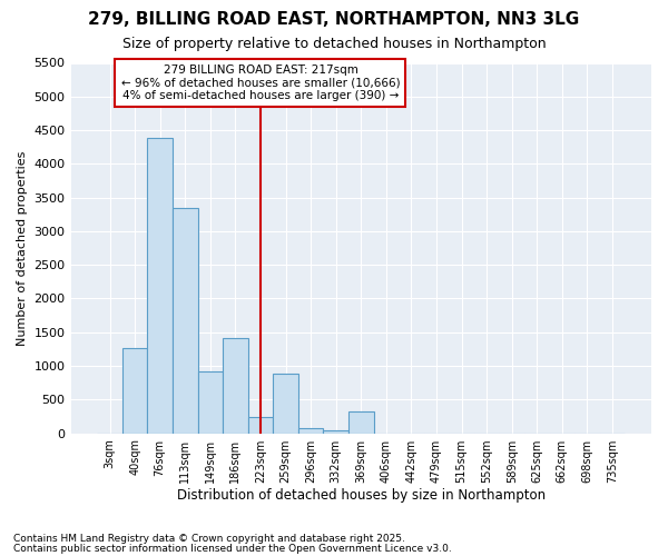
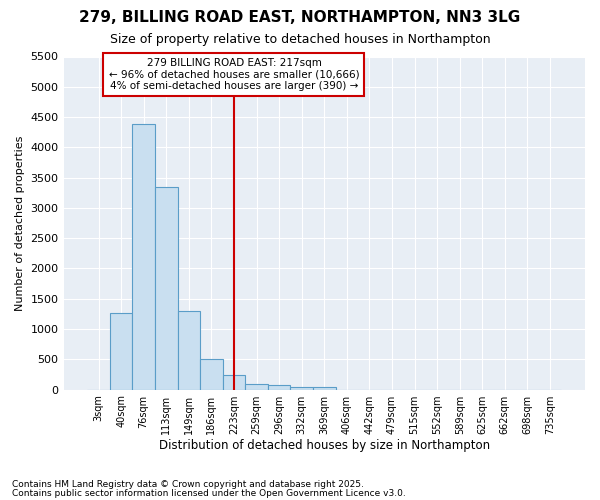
149sqm: 920 -> 1290
186sqm: 1420 -> 510
259sqm: 880 -> 100
369sqm: 320 -> 50
